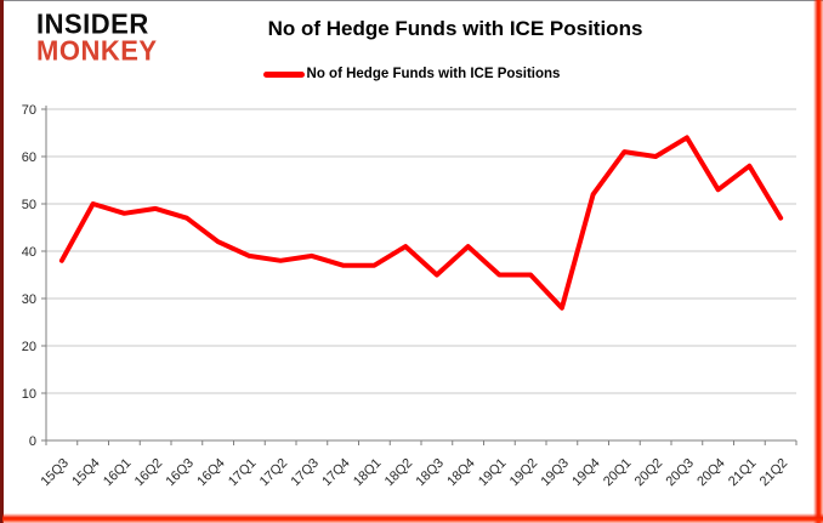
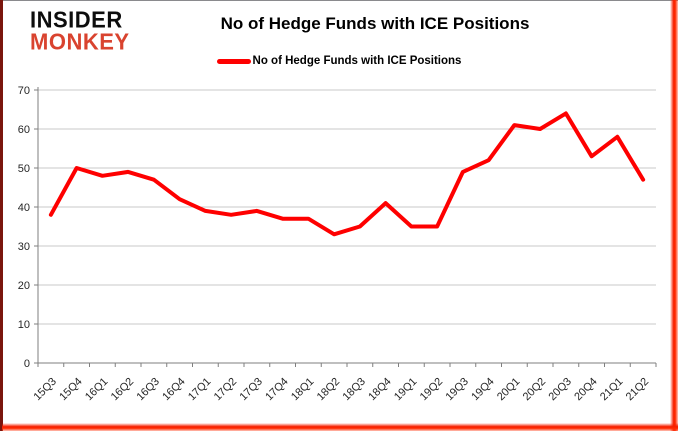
18Q2: 41 -> 33
19Q3: 28 -> 49
